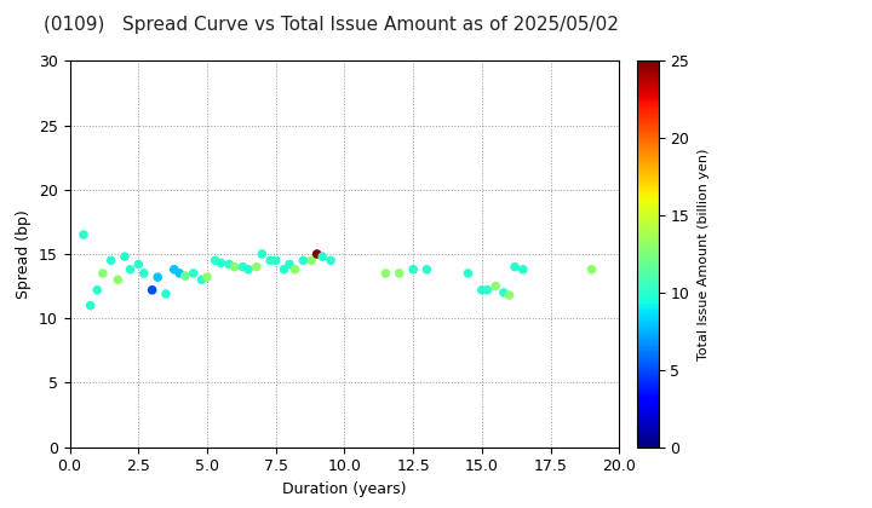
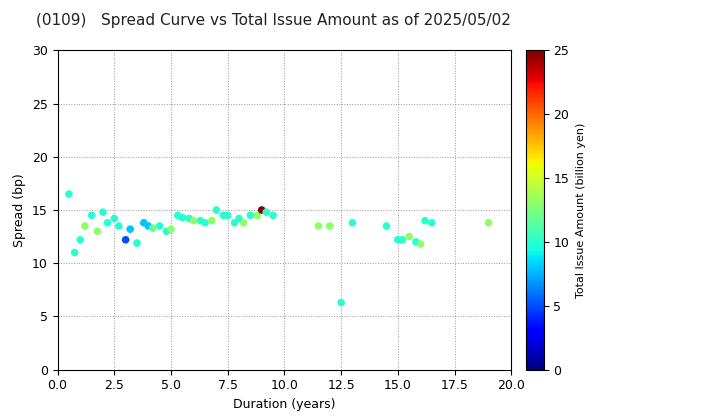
12.5: 13.8 -> 6.3
